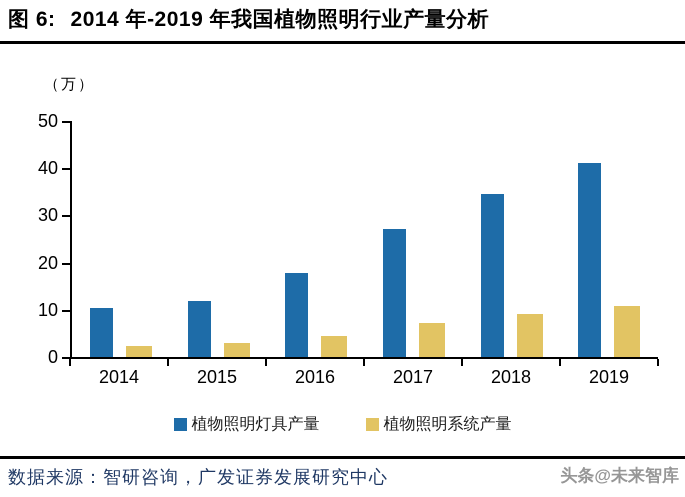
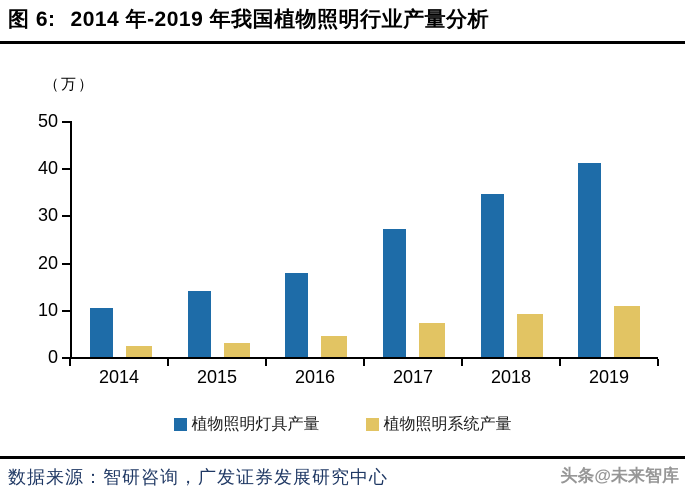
植物照明灯具产量/2015: 12 -> 14
